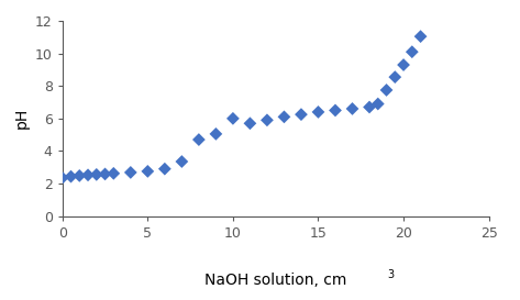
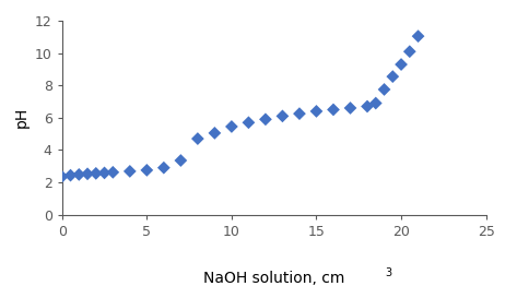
10: 6.0 -> 5.5
